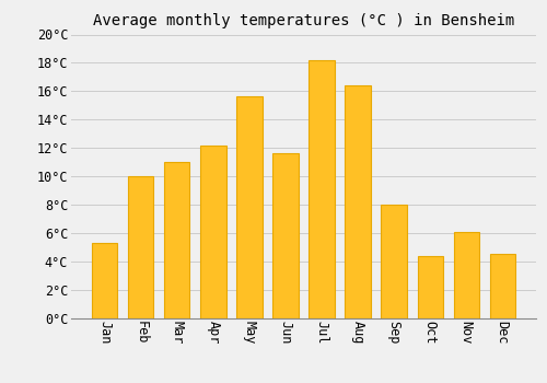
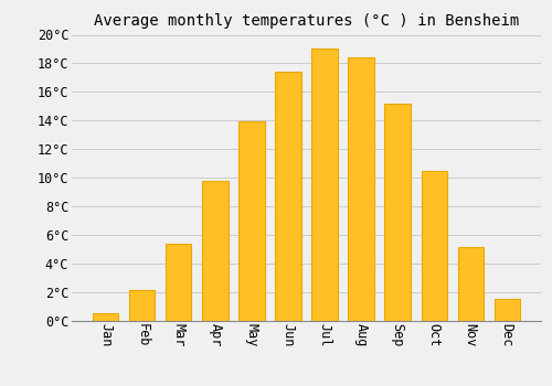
Jan: 5.3°C -> 0.5°C
Feb: 10.0°C -> 2.1°C
Mar: 11.0°C -> 5.4°C
Apr: 12.2°C -> 9.8°C
May: 15.6°C -> 13.9°C
Jun: 11.6°C -> 17.4°C
Jul: 18.2°C -> 19.0°C
Aug: 16.4°C -> 18.4°C
Sep: 8.0°C -> 15.2°C
Oct: 4.4°C -> 10.5°C
Nov: 6.1°C -> 5.1°C
Dec: 4.5°C -> 1.5°C
